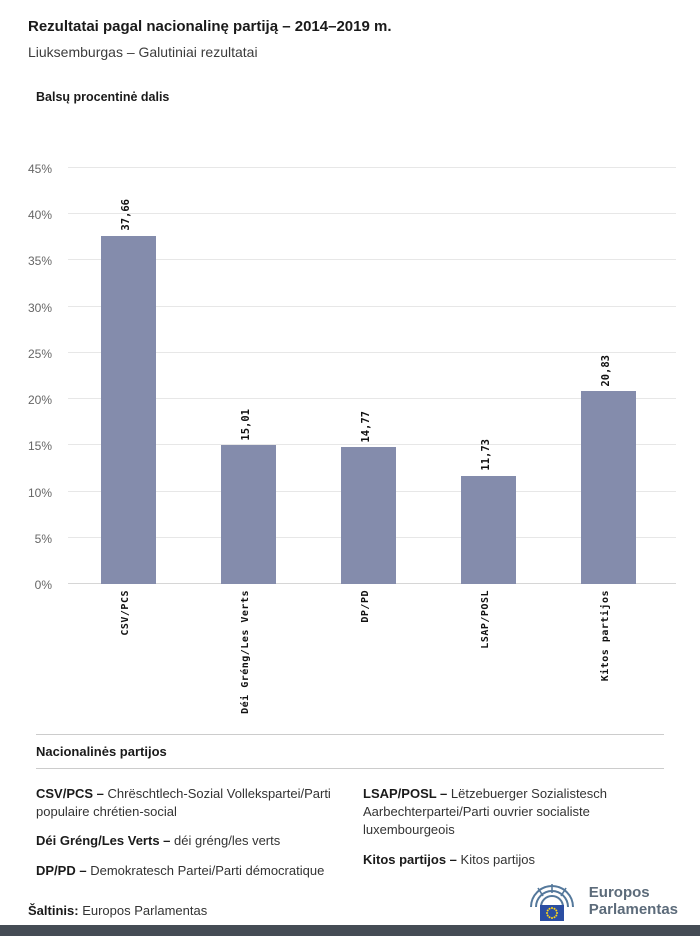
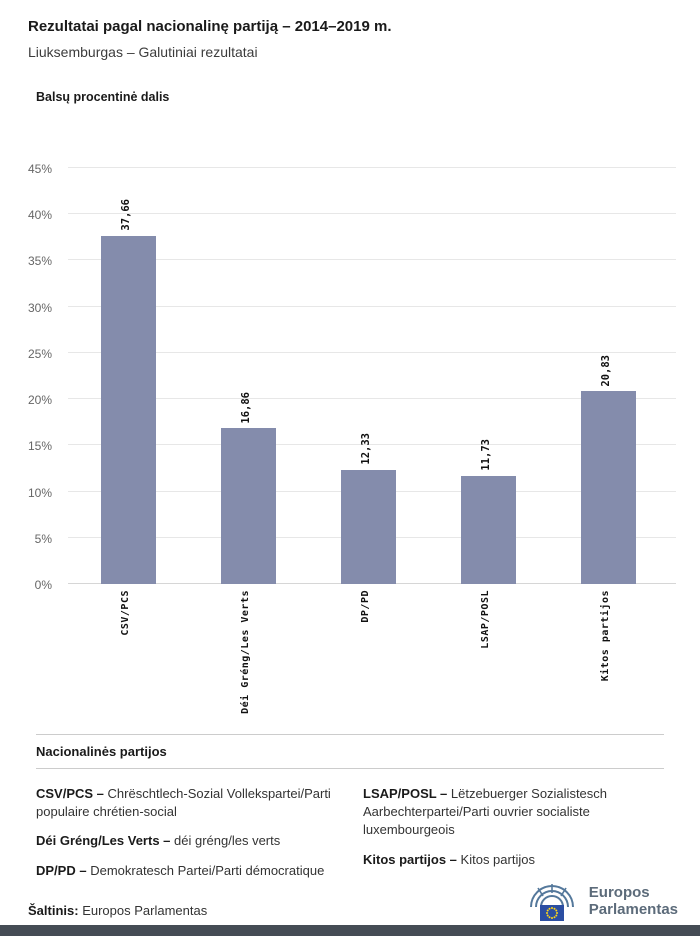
Déi Gréng/Les Verts: 15,01 -> 16,86
DP/PD: 14,77 -> 12,33
